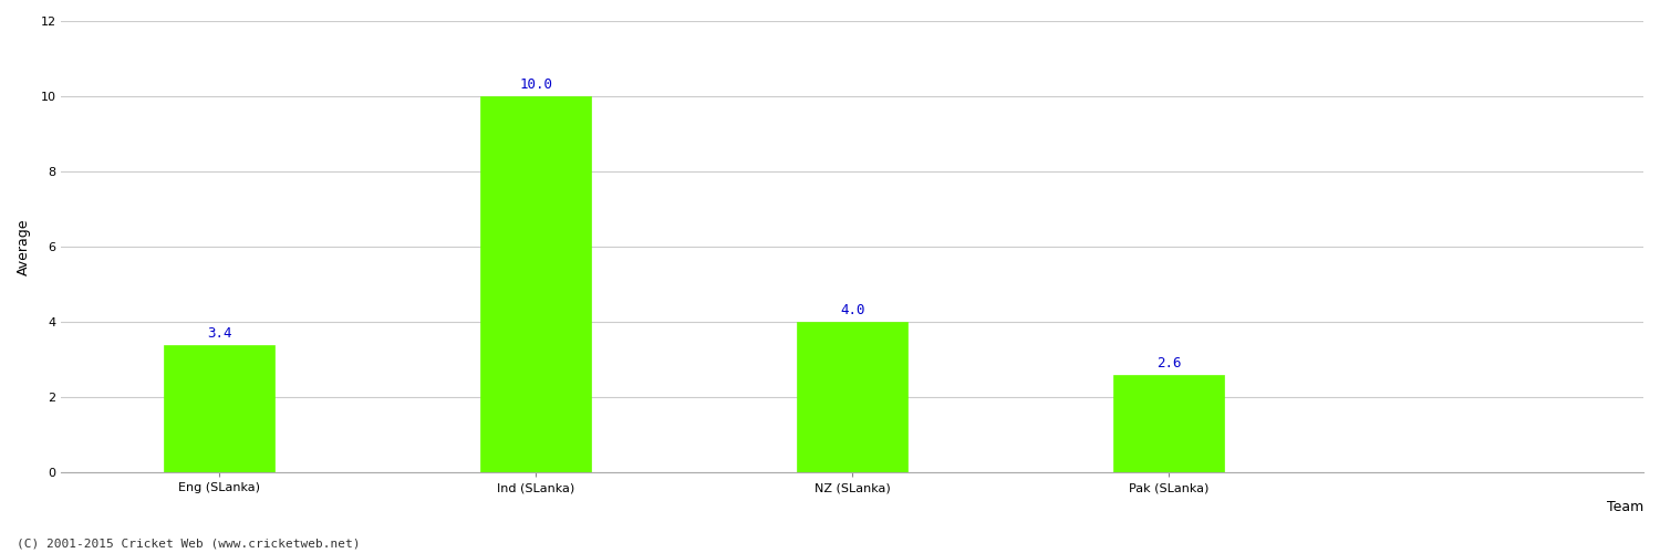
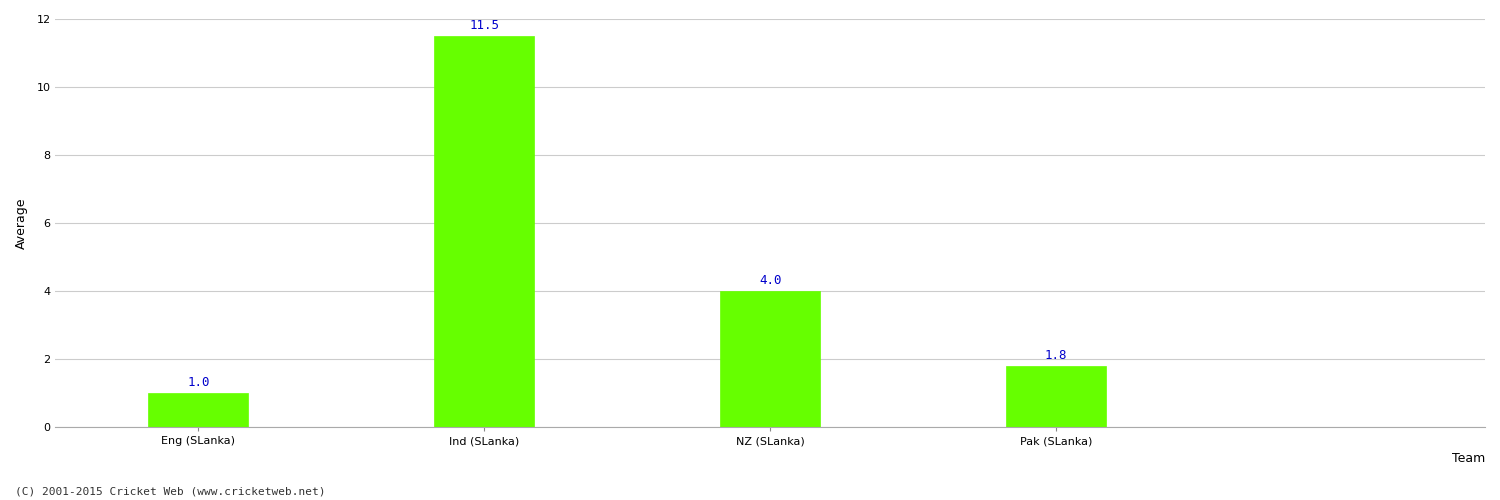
Eng (SLanka): 3.4 -> 1.0
Ind (SLanka): 10.0 -> 11.5
Pak (SLanka): 2.6 -> 1.8
